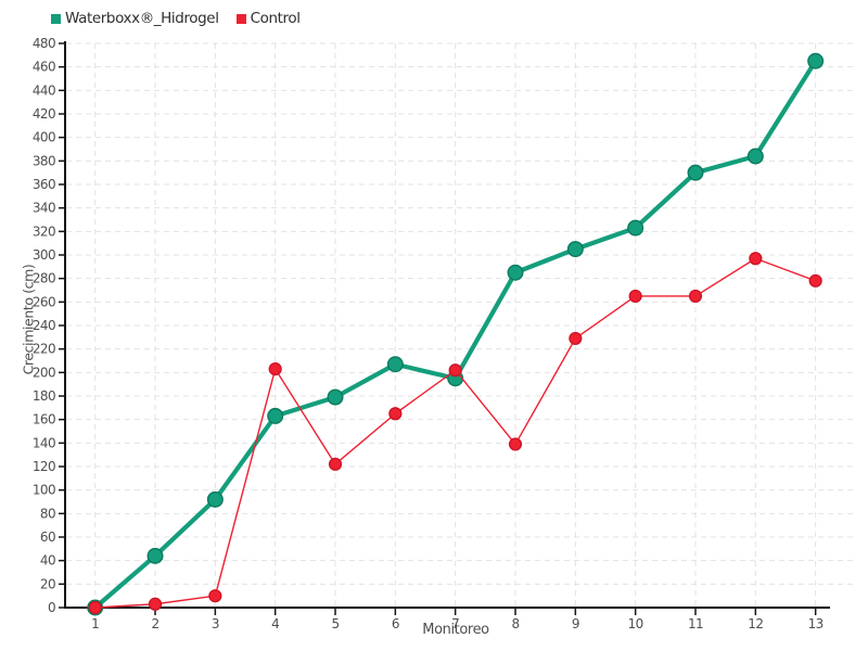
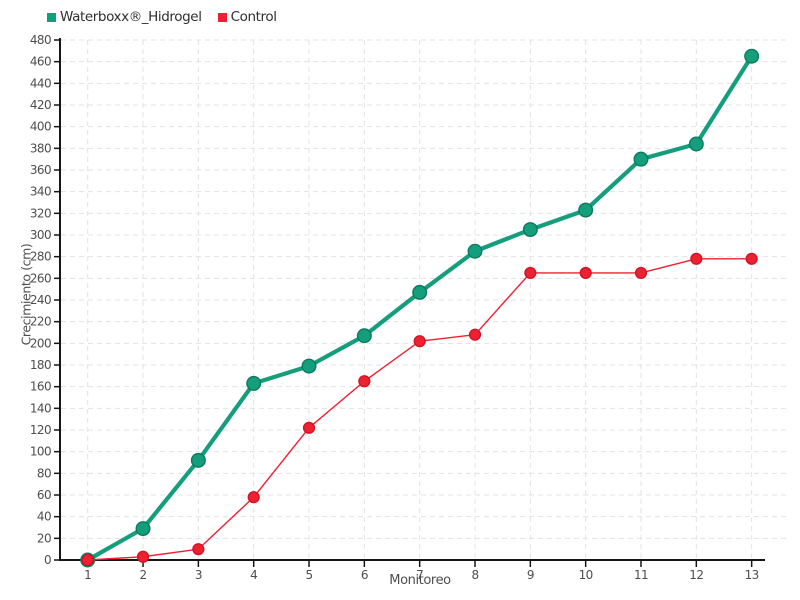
Waterboxx®_Hidrogel/2: 44 -> 29
Control/4: 203 -> 58
Waterboxx®_Hidrogel/7: 195 -> 247
Control/8: 139 -> 208
Control/9: 229 -> 265
Control/12: 297 -> 278
